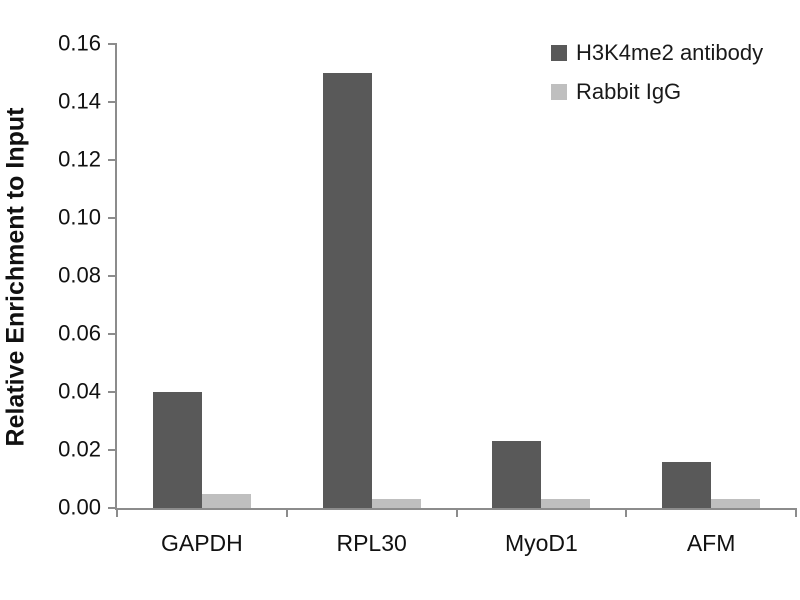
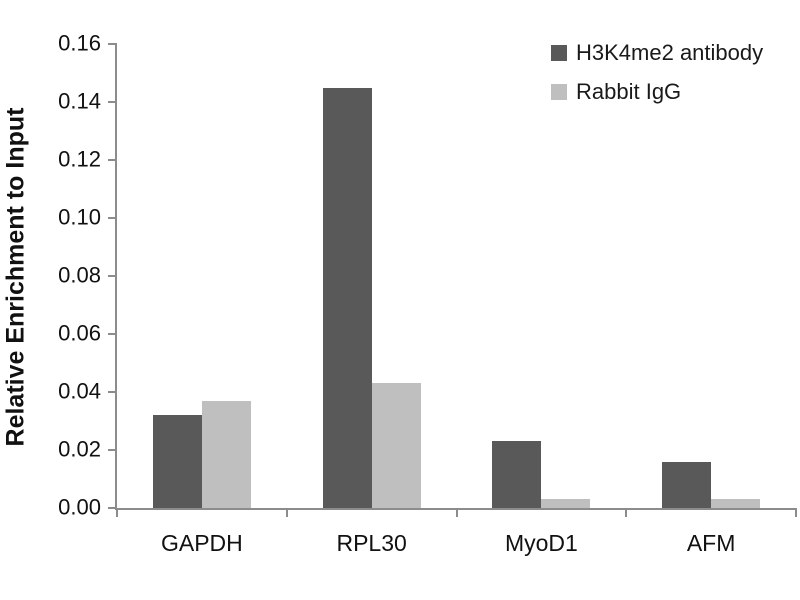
H3K4me2 antibody/GAPDH: 0.040 -> 0.032
Rabbit IgG/GAPDH: 0.005 -> 0.037
H3K4me2 antibody/RPL30: 0.150 -> 0.145
Rabbit IgG/RPL30: 0.003 -> 0.043
